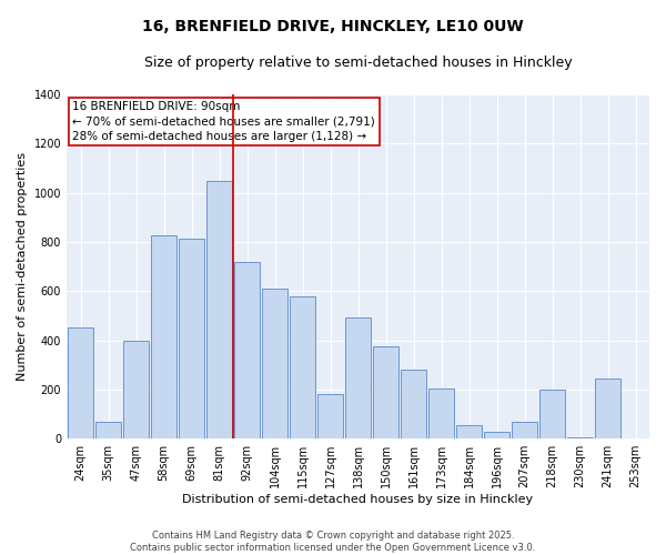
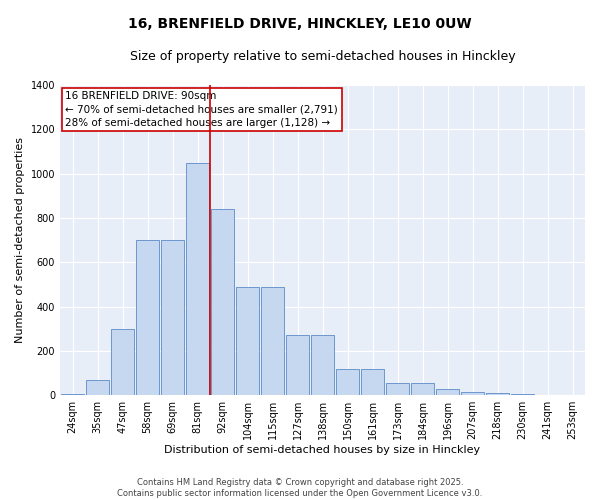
24sqm: 450 -> 5
47sqm: 400 -> 300
58sqm: 825 -> 700
69sqm: 815 -> 700
92sqm: 720 -> 840
104sqm: 610 -> 490
115sqm: 580 -> 490
127sqm: 180 -> 270
138sqm: 495 -> 270
150sqm: 375 -> 120
161sqm: 280 -> 120
173sqm: 205 -> 55
207sqm: 70 -> 15
218sqm: 200 -> 10
241sqm: 245 -> 3
